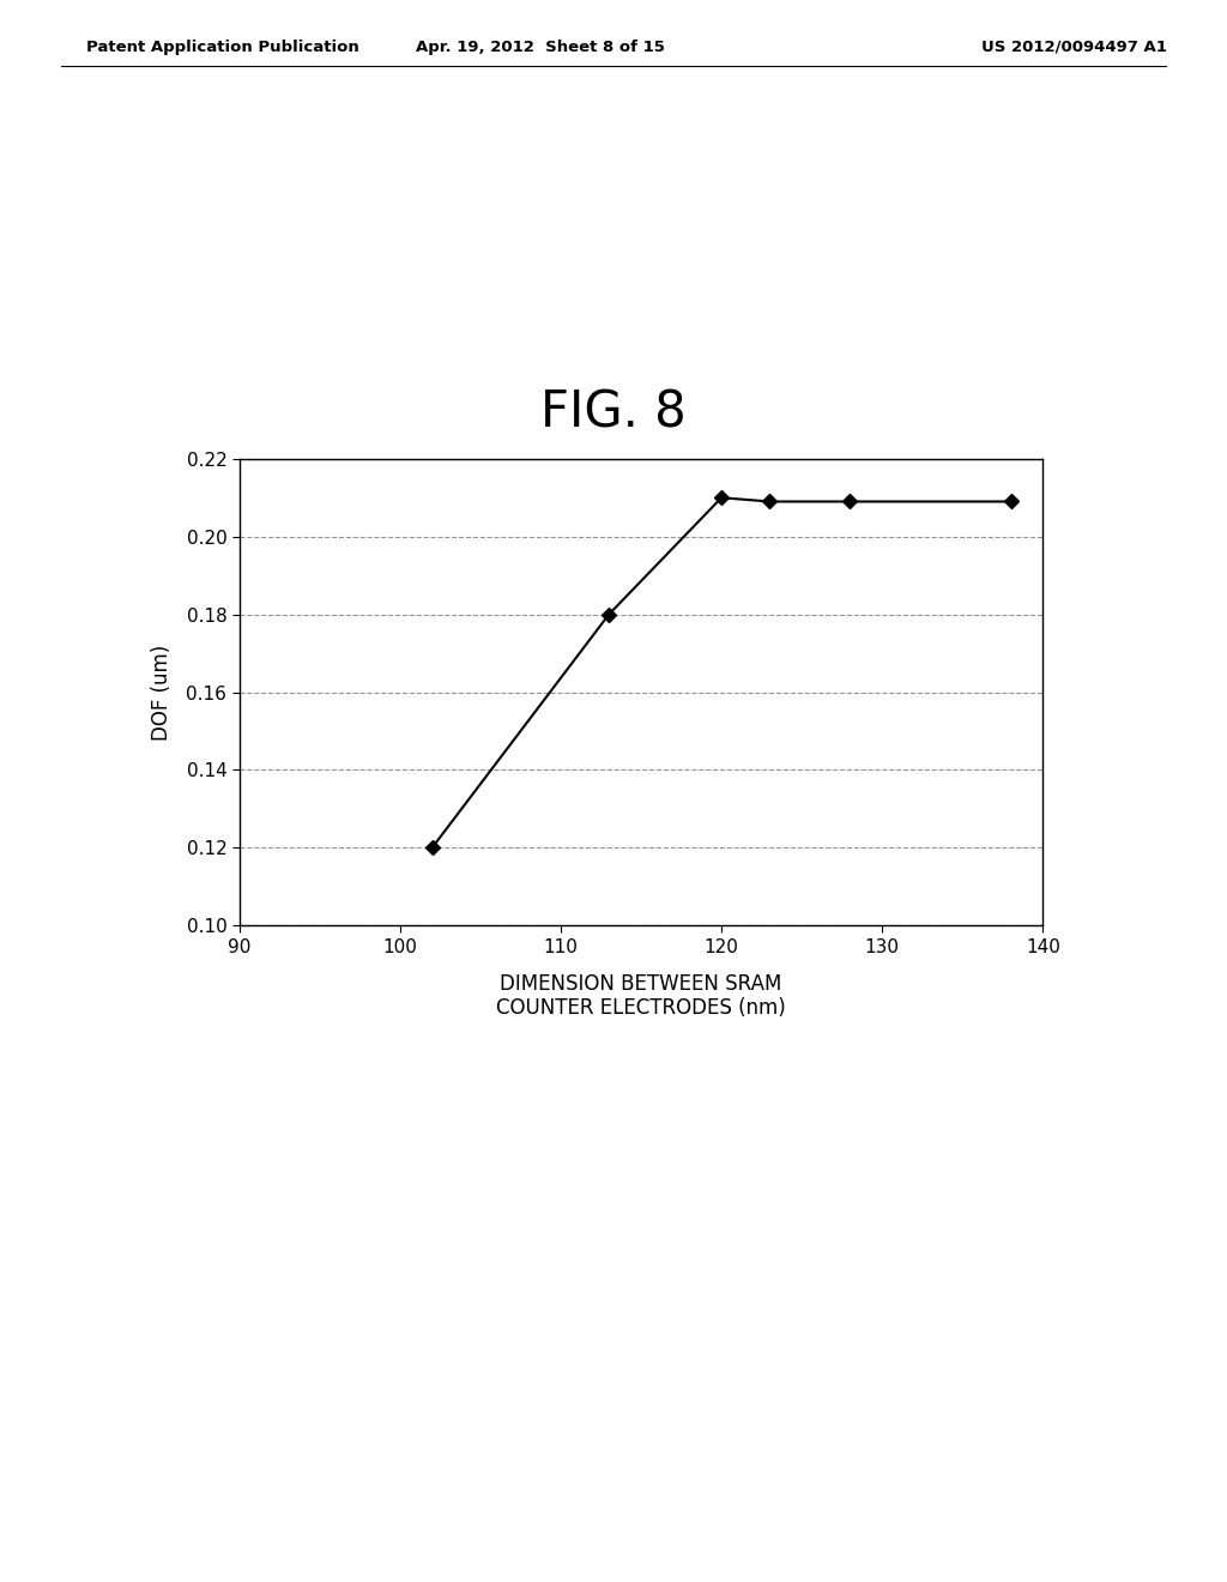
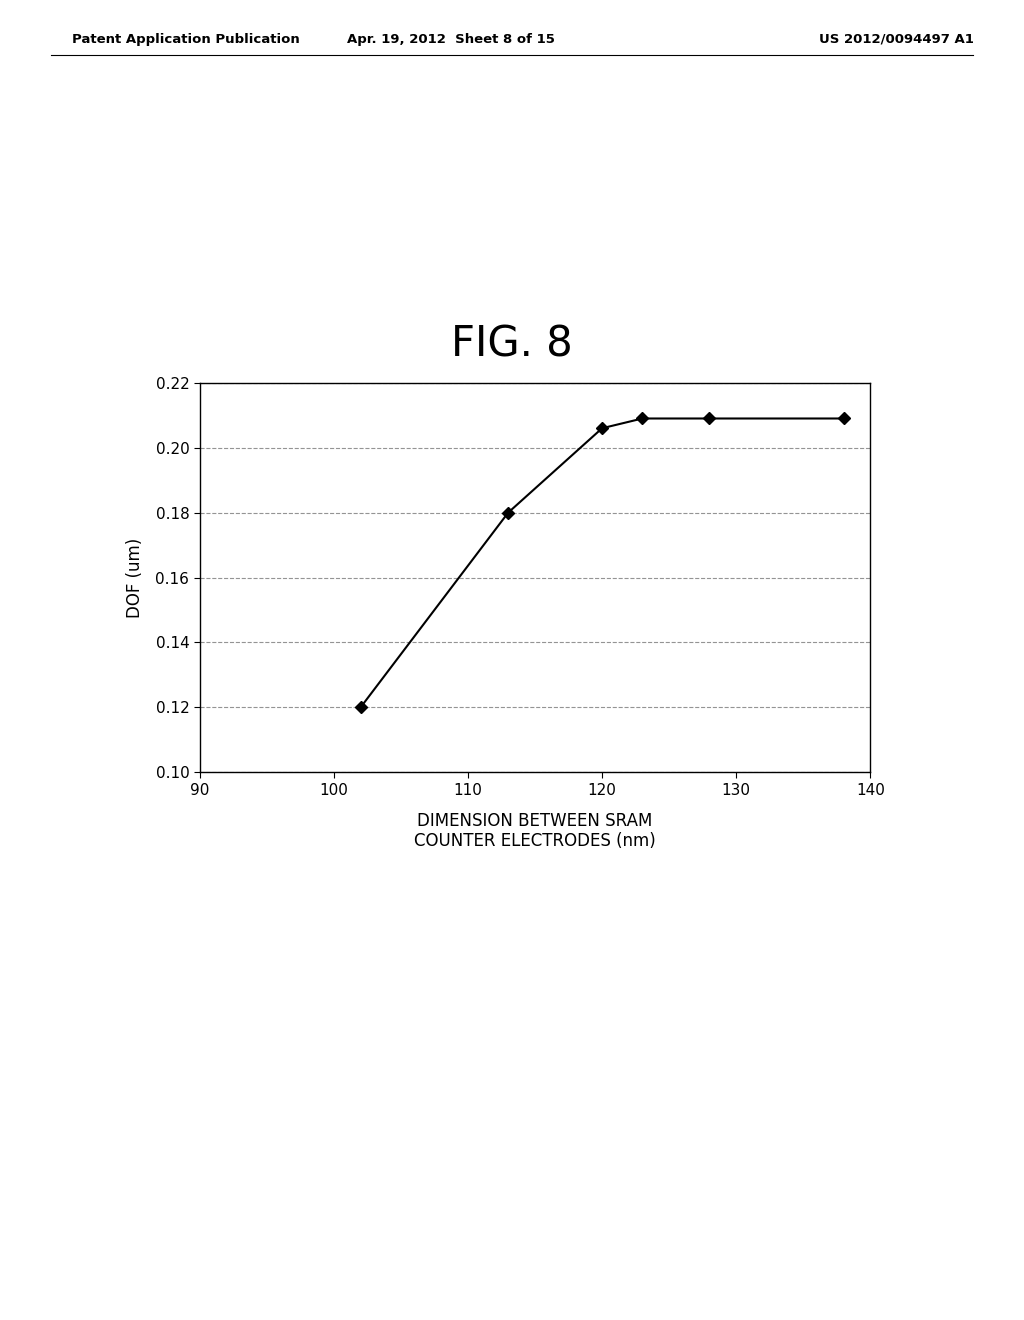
120: 0.210 -> 0.206
